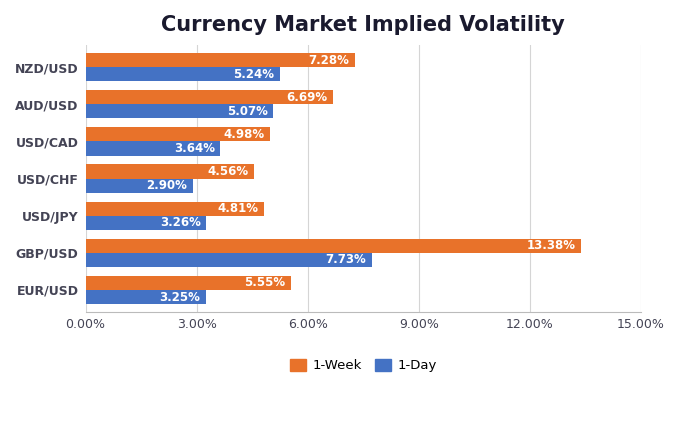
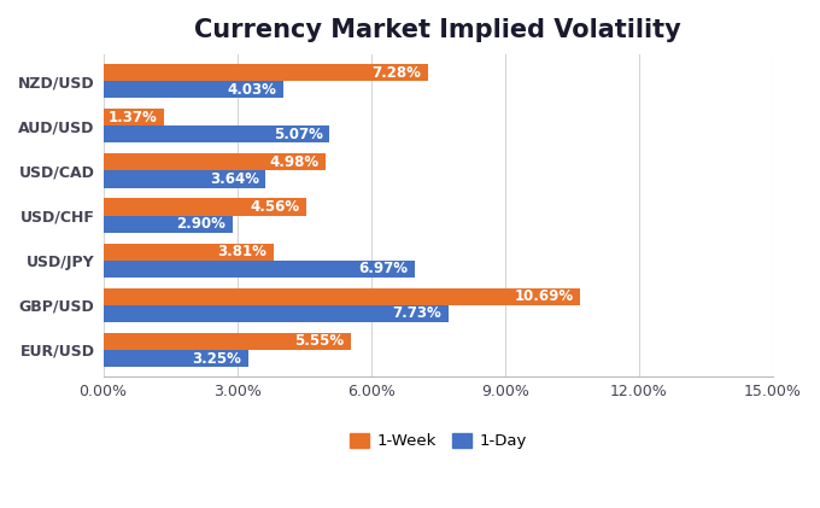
1-Day/NZD/USD: 5.24% -> 4.03%
1-Week/AUD/USD: 6.69% -> 1.37%
1-Week/USD/JPY: 4.81% -> 3.81%
1-Day/USD/JPY: 3.26% -> 6.97%
1-Week/GBP/USD: 13.38% -> 10.69%
